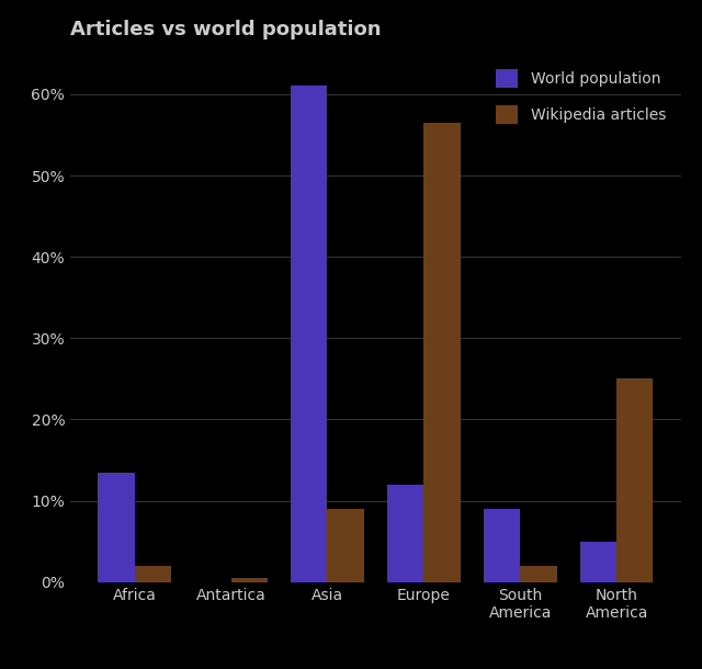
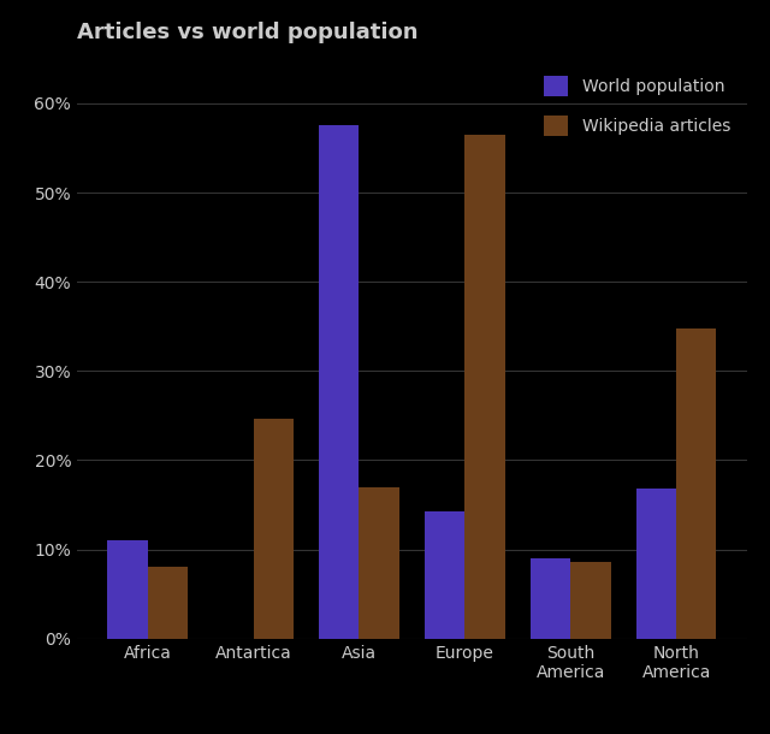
World population/Africa: 13.5% -> 11.0%
Wikipedia articles/Africa: 2.0% -> 8.0%
Wikipedia articles/Antartica: 0.5% -> 24.6%
World population/Asia: 61.0% -> 57.6%
Wikipedia articles/Asia: 9.0% -> 17.0%
World population/Europe: 12.0% -> 14.2%
Wikipedia articles/South America: 2.0% -> 8.6%
World population/North America: 5.0% -> 16.8%
Wikipedia articles/North America: 25.0% -> 34.8%
